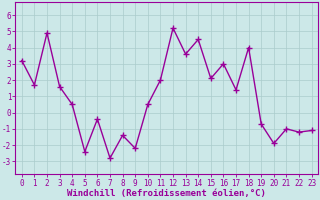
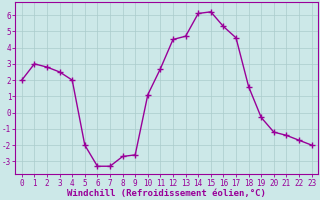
0: 3.2 -> 2.0
1: 1.7 -> 3.0
2: 4.9 -> 2.8
3: 1.6 -> 2.5
4: 0.5 -> 2.0
5: -2.4 -> -2.0
6: -0.4 -> -3.3
7: -2.8 -> -3.3
8: -1.4 -> -2.7
9: -2.2 -> -2.6
10: 0.5 -> 1.1
11: 2.0 -> 2.7
12: 5.2 -> 4.5
13: 3.6 -> 4.7
14: 4.5 -> 6.1
15: 2.1 -> 6.2
16: 3.0 -> 5.3
17: 1.4 -> 4.6
18: 4.0 -> 1.6
19: -0.7 -> -0.3
20: -1.9 -> -1.2
21: -1.0 -> -1.4
22: -1.2 -> -1.7
23: -1.1 -> -2.0
